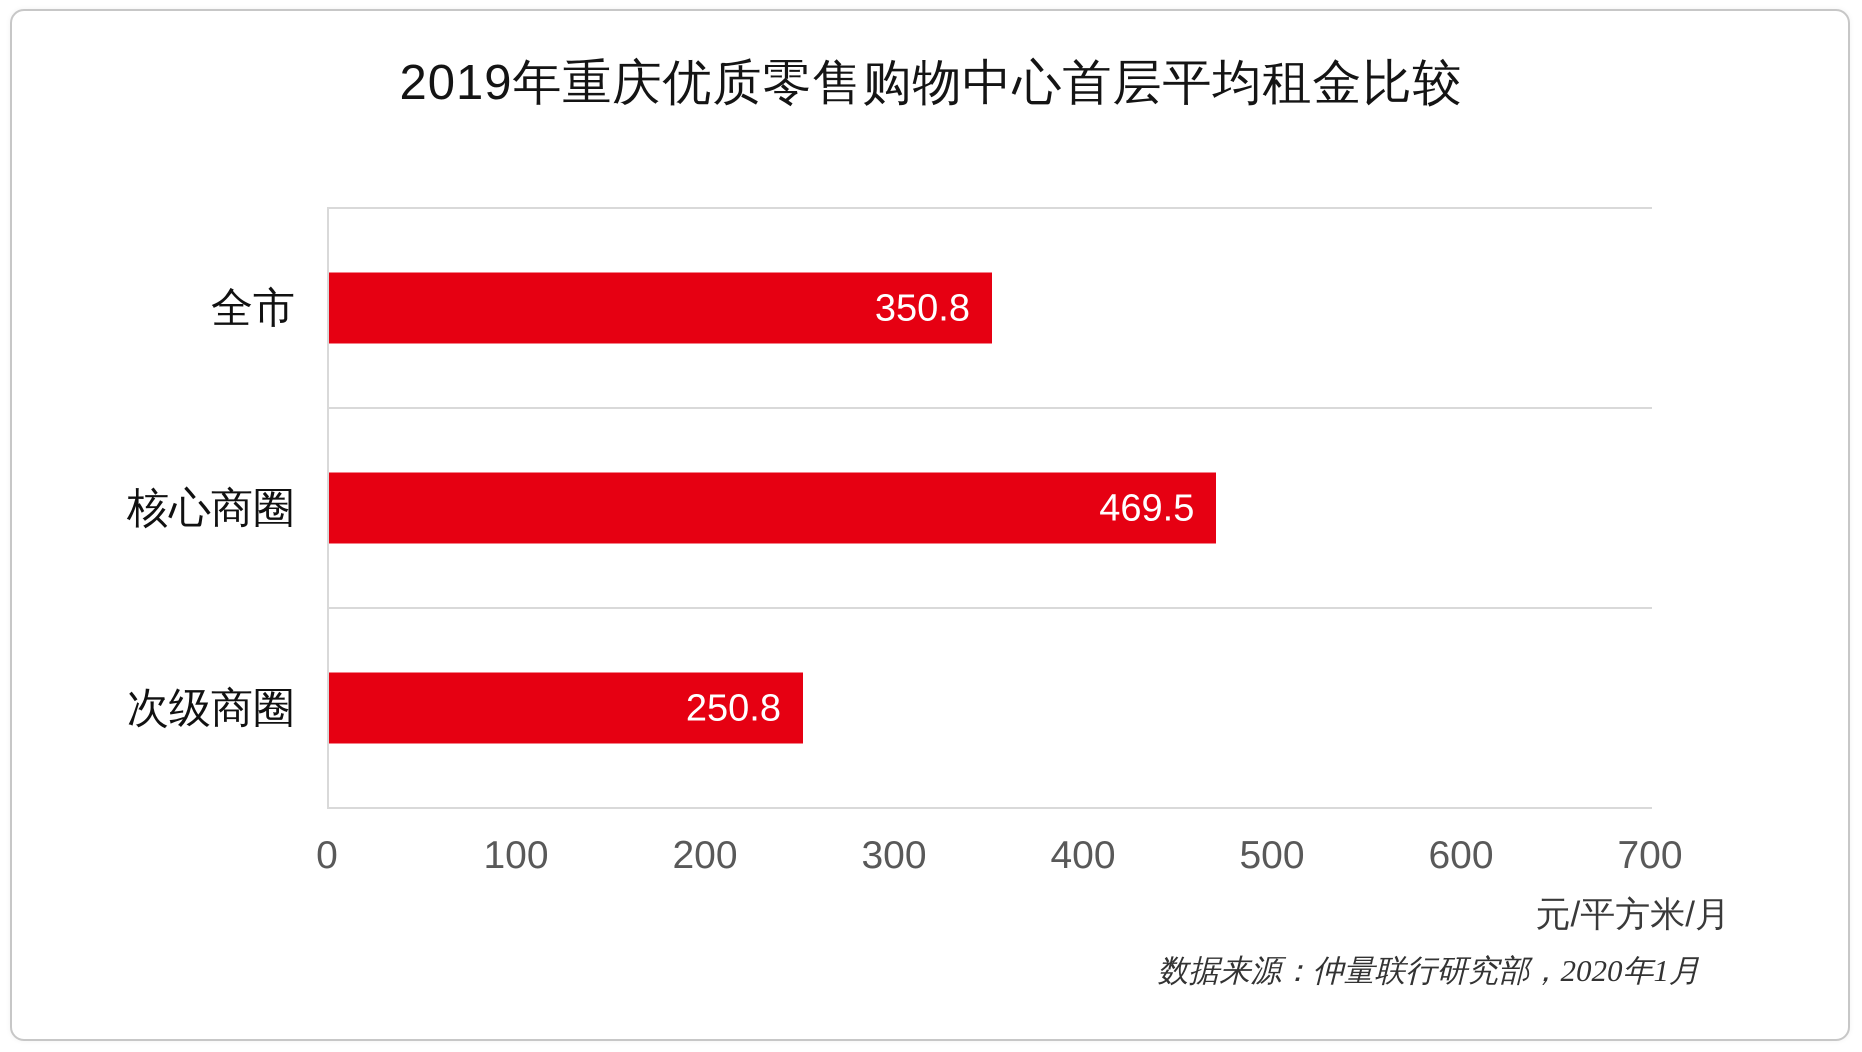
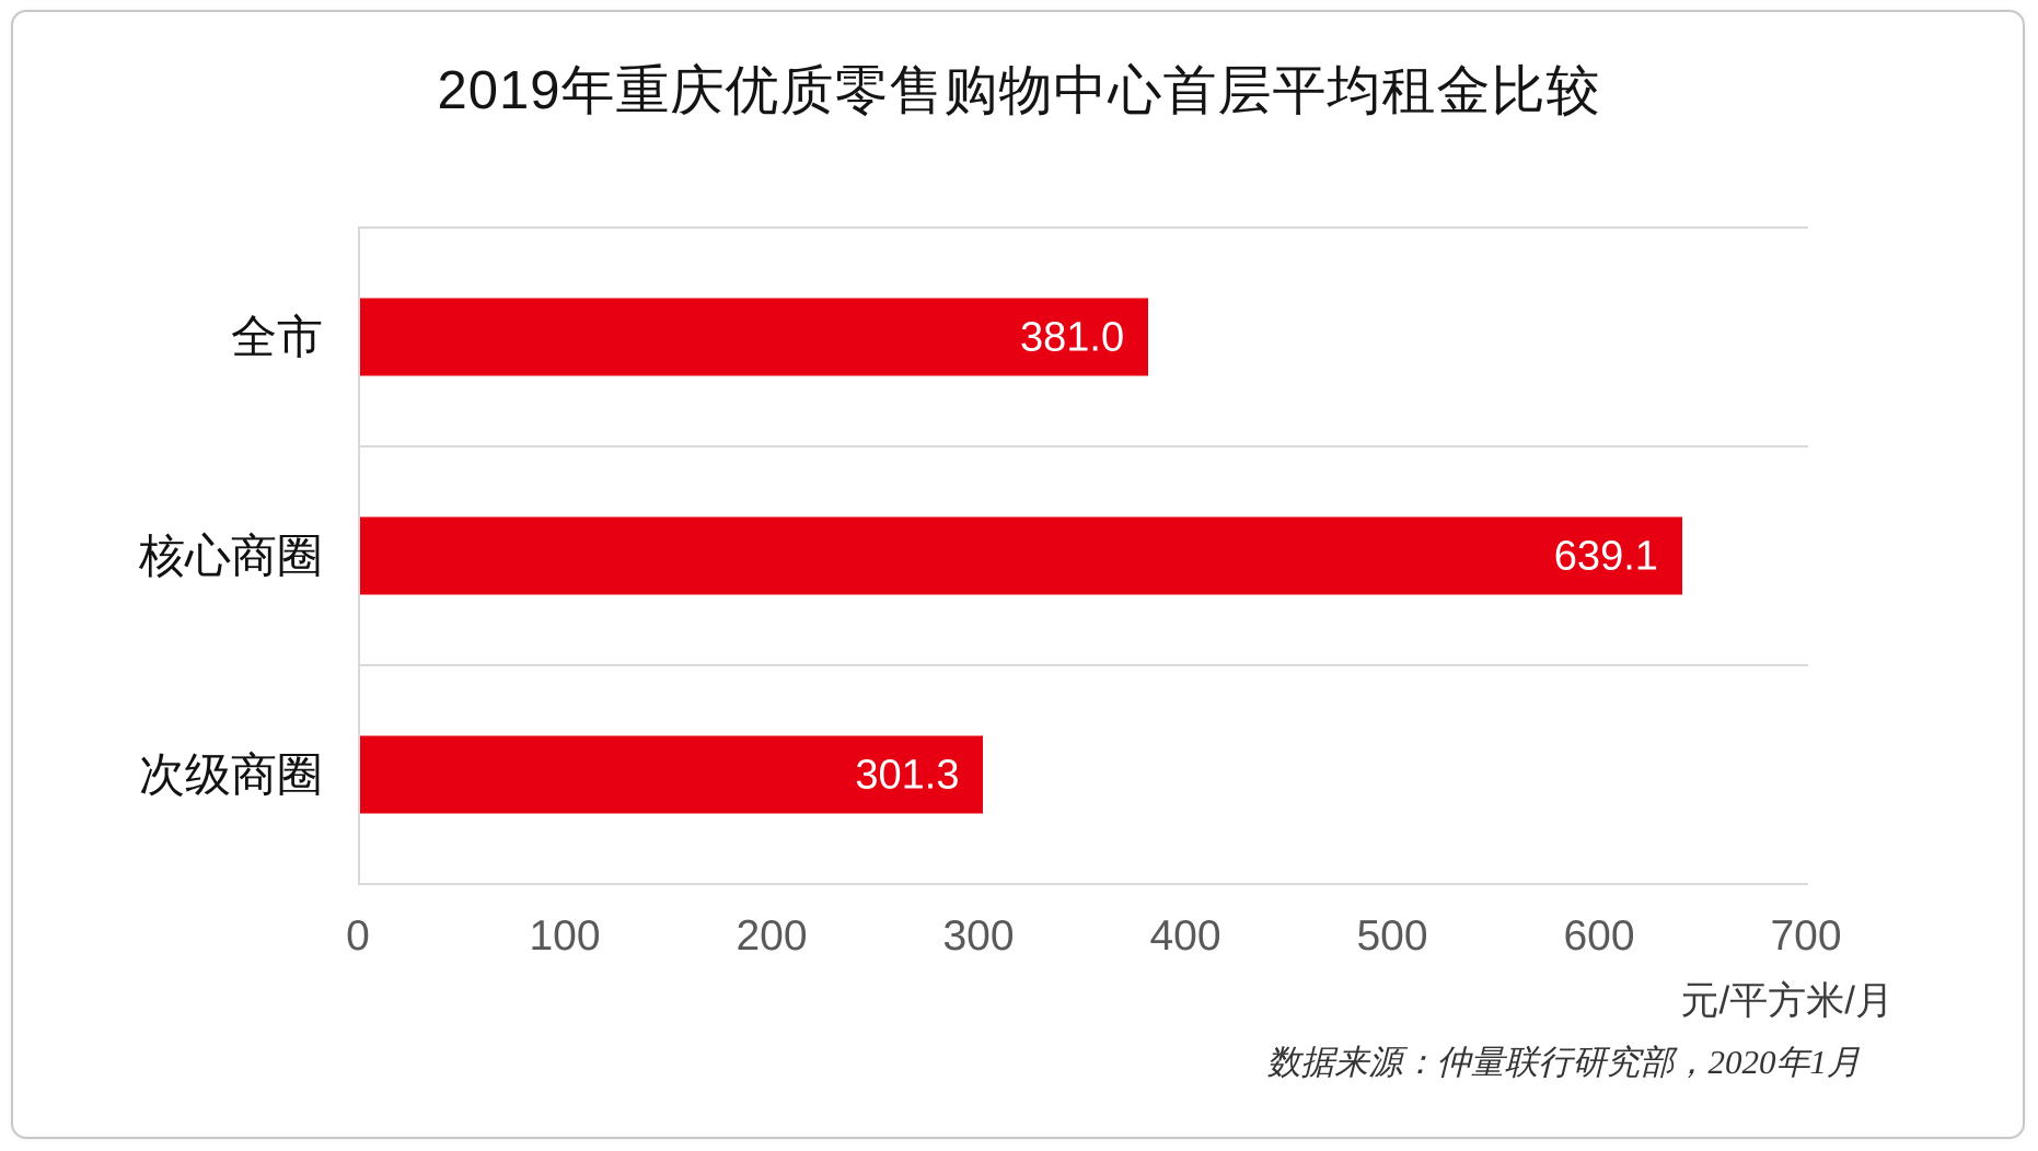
全市: 350.8 -> 381.0
核心商圈: 469.5 -> 639.1
次级商圈: 250.8 -> 301.3
